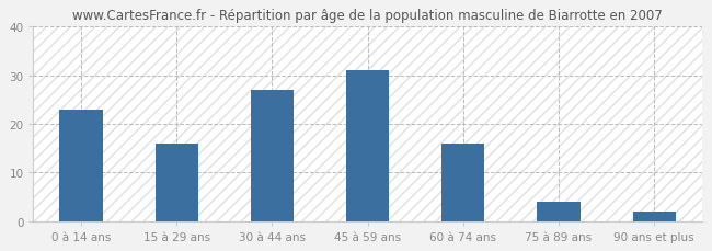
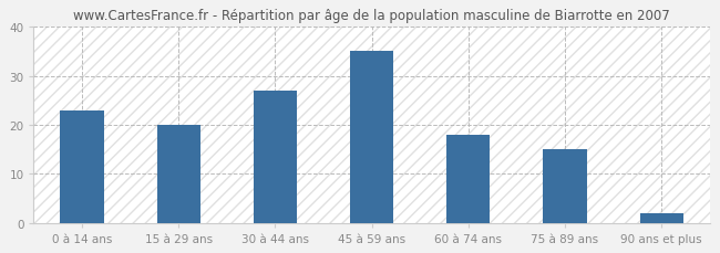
15 à 29 ans: 16 -> 20
45 à 59 ans: 31 -> 35
60 à 74 ans: 16 -> 18
75 à 89 ans: 4 -> 15
